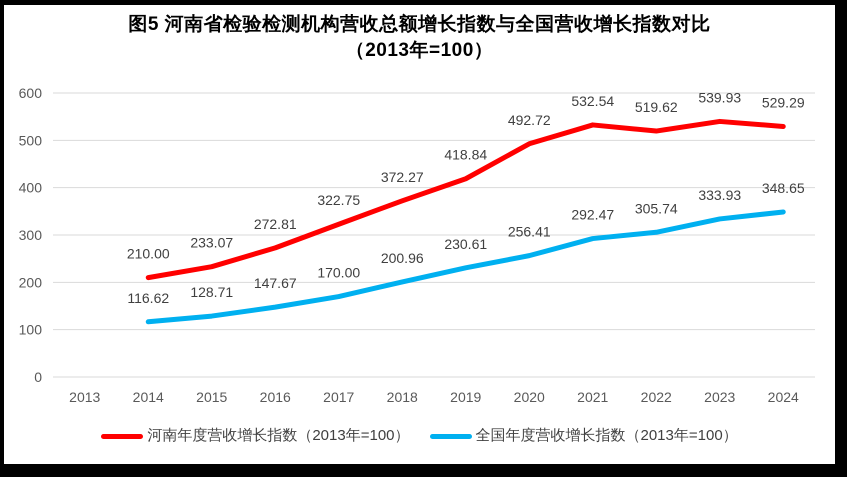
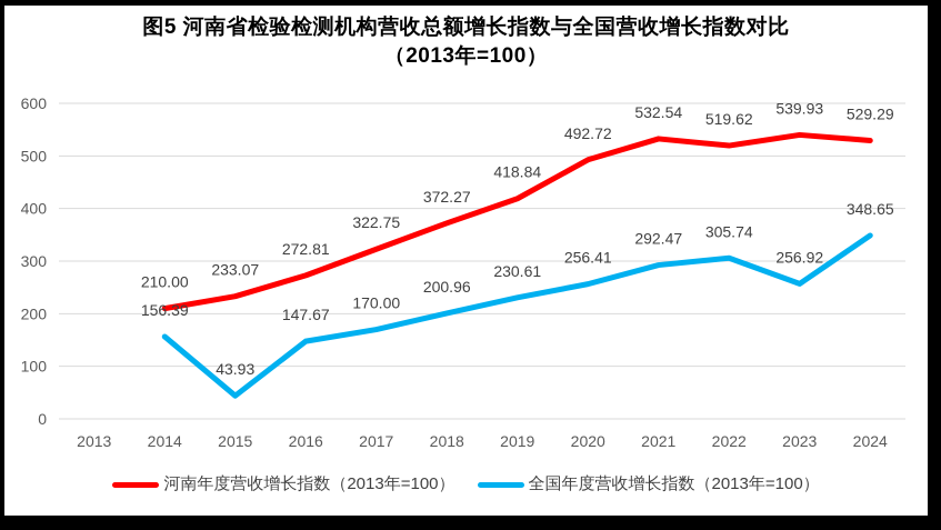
全国年度营收增长指数（2013年=100）/2014: 116.62 -> 156.39
全国年度营收增长指数（2013年=100）/2015: 128.71 -> 43.93
全国年度营收增长指数（2013年=100）/2023: 333.93 -> 256.92
